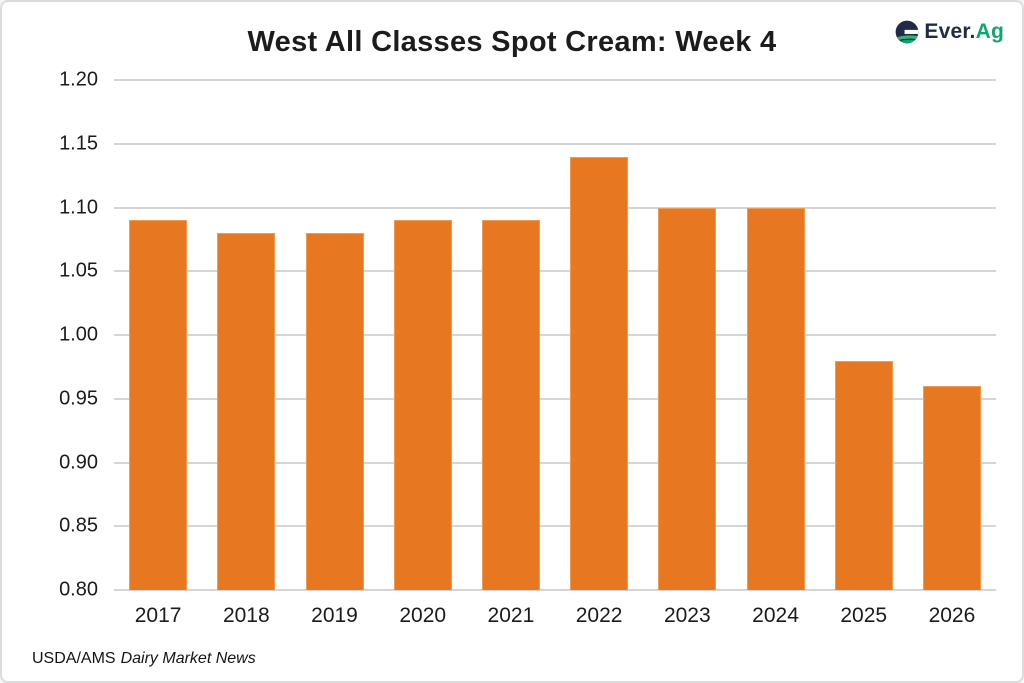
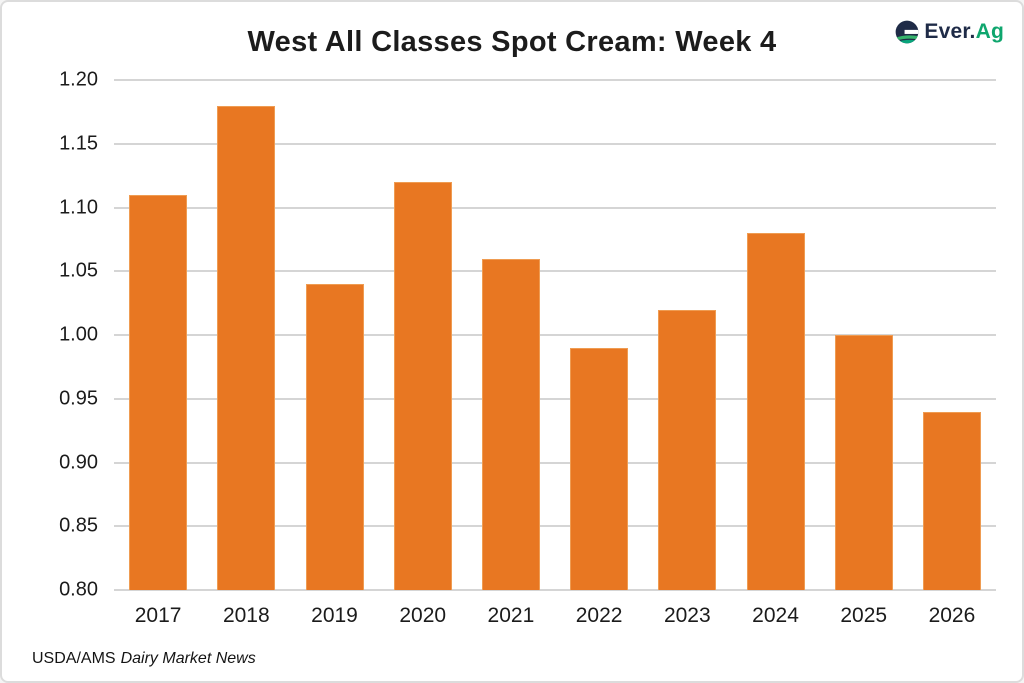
2017: 1.09 -> 1.11
2018: 1.08 -> 1.18
2019: 1.08 -> 1.04
2020: 1.09 -> 1.12
2021: 1.09 -> 1.06
2022: 1.14 -> 0.99
2023: 1.10 -> 1.02
2024: 1.10 -> 1.08
2025: 0.98 -> 1.00
2026: 0.96 -> 0.94
